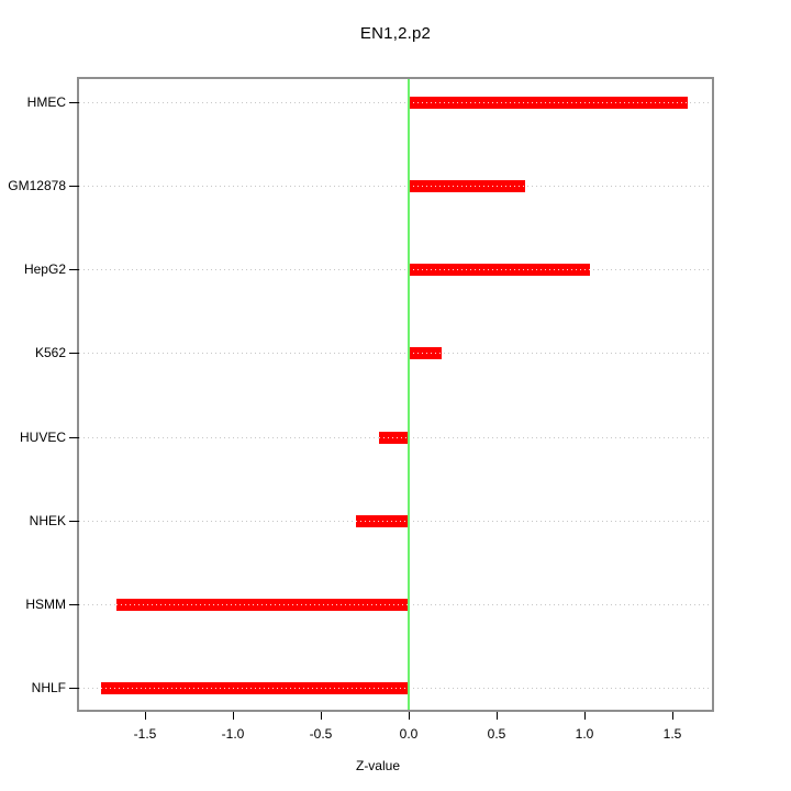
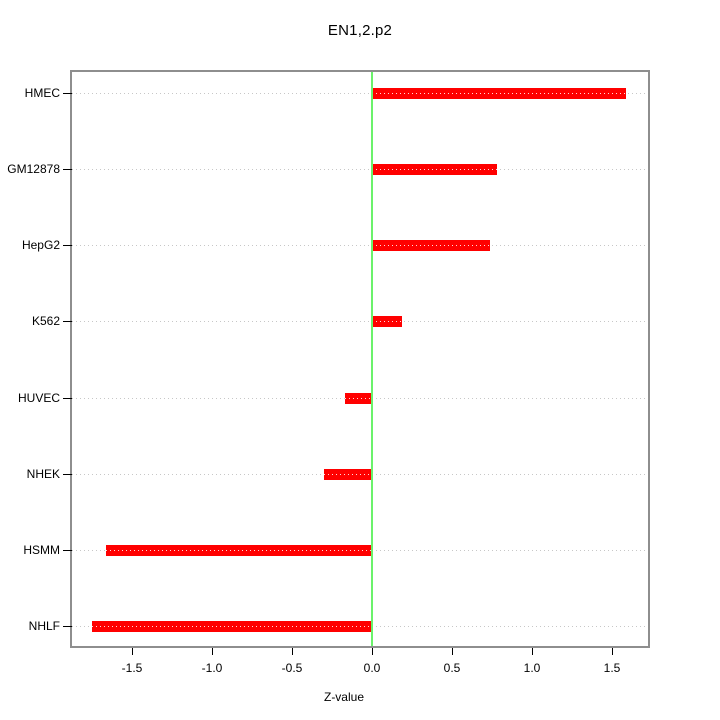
GM12878: 0.66 -> 0.78
HepG2: 1.03 -> 0.74
